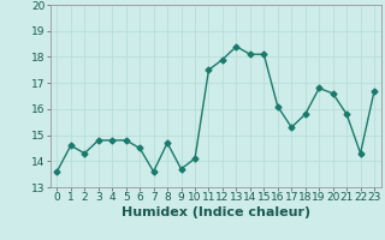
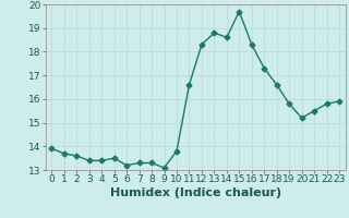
0: 13.6 -> 13.9
1: 14.6 -> 13.7
2: 14.3 -> 13.6
3: 14.8 -> 13.4
4: 14.8 -> 13.4
5: 14.8 -> 13.5
6: 14.5 -> 13.2
7: 13.6 -> 13.3
8: 14.7 -> 13.3
9: 13.7 -> 13.1
10: 14.1 -> 13.8
11: 17.5 -> 16.6
12: 17.9 -> 18.3
13: 18.4 -> 18.8
14: 18.1 -> 18.6
15: 18.1 -> 19.7
16: 16.1 -> 18.3
17: 15.3 -> 17.3
18: 15.8 -> 16.6
19: 16.8 -> 15.8
20: 16.6 -> 15.2
21: 15.8 -> 15.5
22: 14.3 -> 15.8
23: 16.7 -> 15.9
